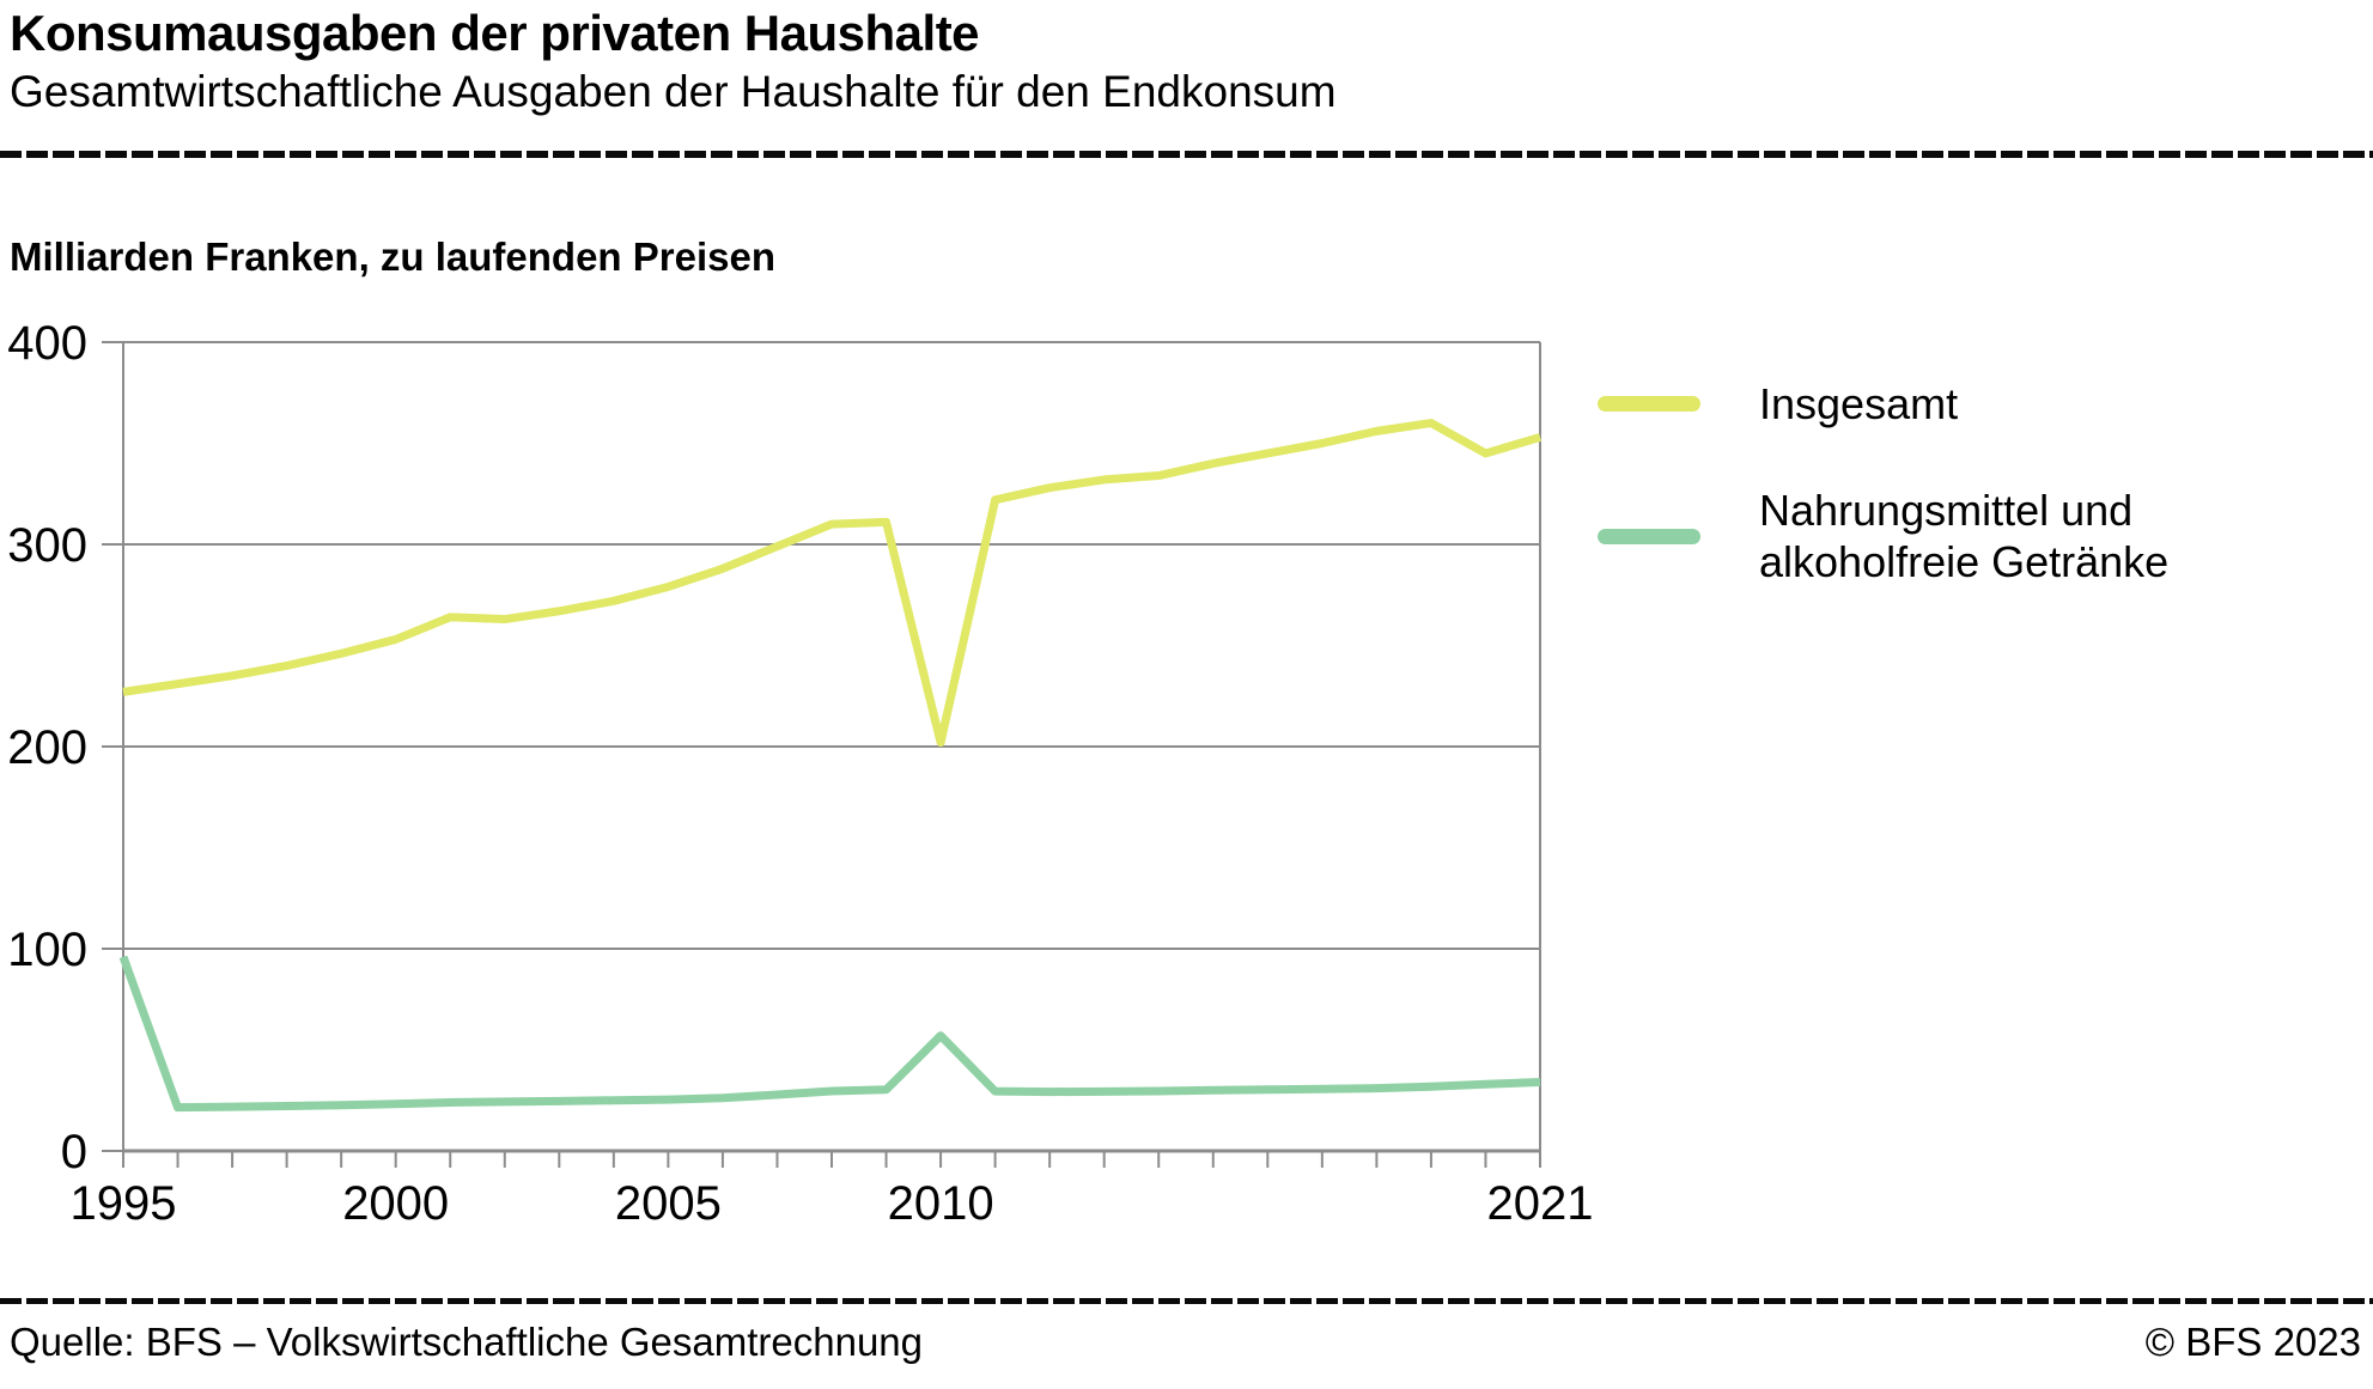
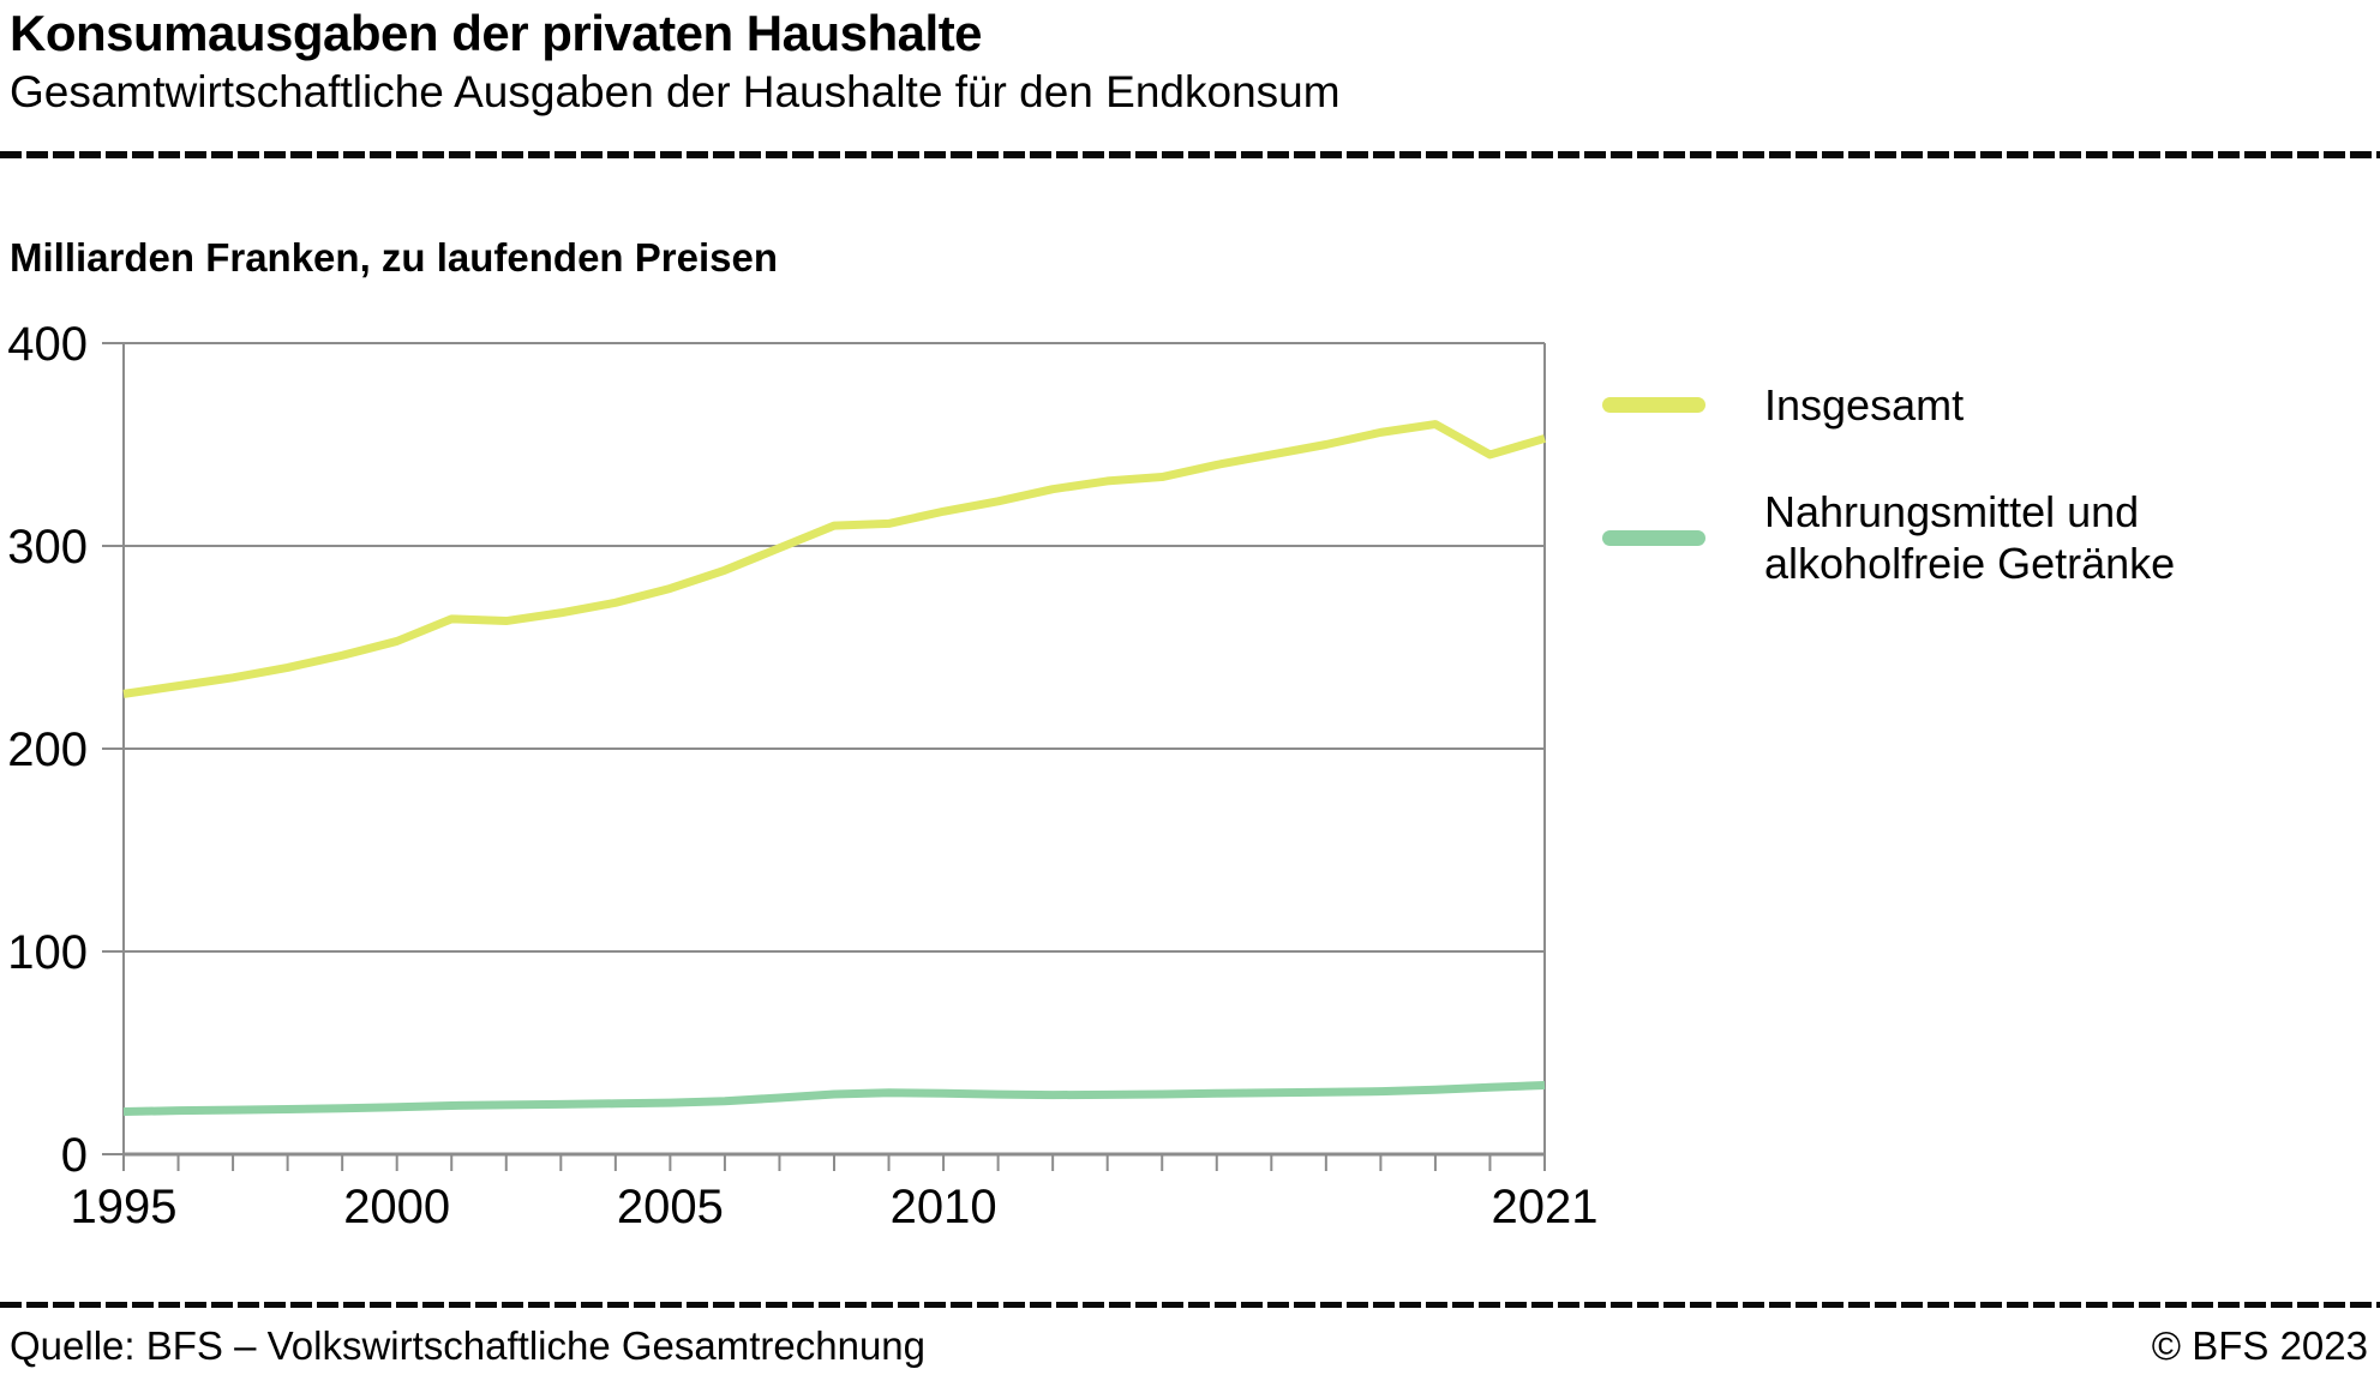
Nahrungsmittel und alkoholfreie Getränke/1995: 96 -> 21
Insgesamt/2010: 202 -> 317
Nahrungsmittel und alkoholfreie Getränke/2010: 57 -> 30
